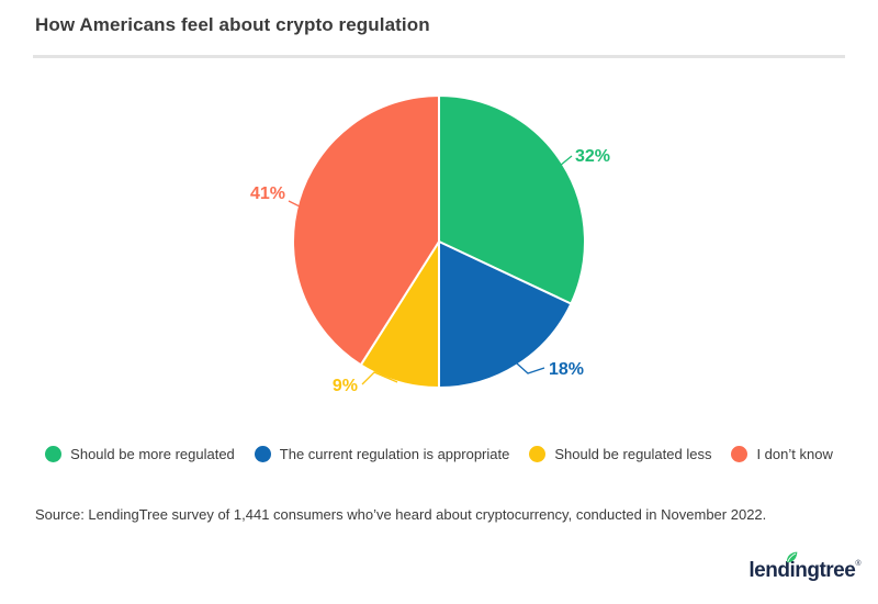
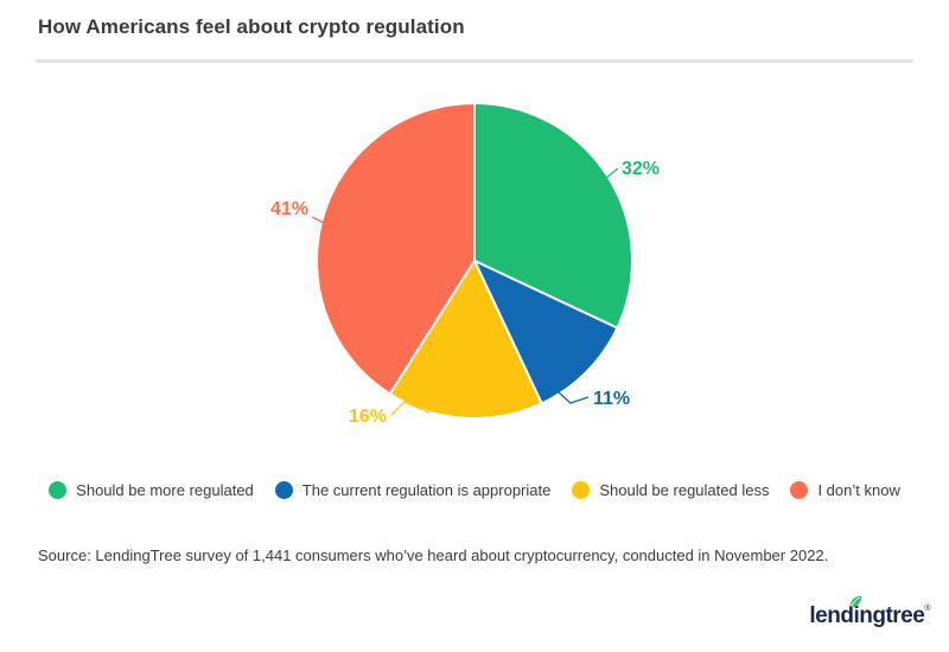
The current regulation is appropriate: 18% -> 11%
Should be regulated less: 9% -> 16%
